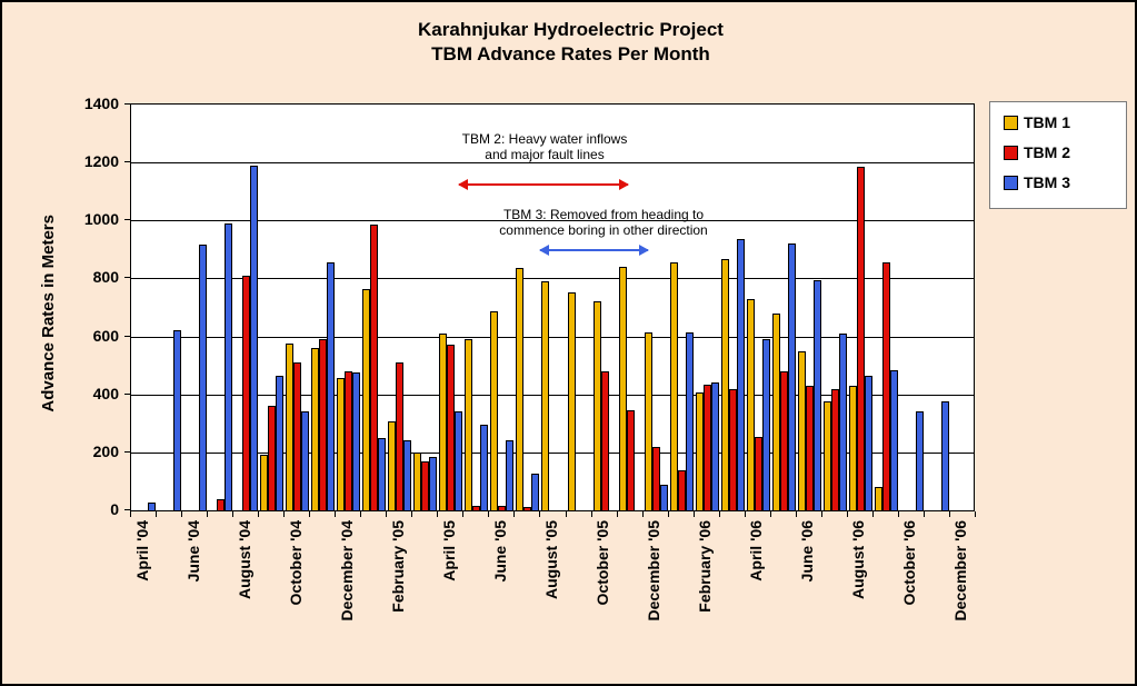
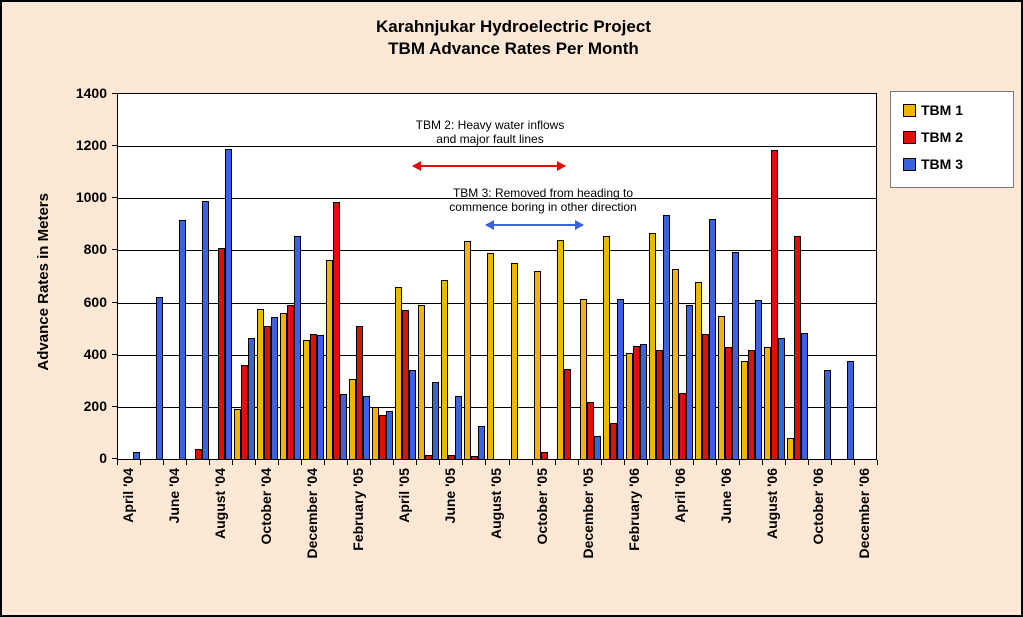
TBM 3/October '04: 340 -> 540
TBM 1/April '05: 610 -> 660
TBM 2/October '05: 480 -> 20
